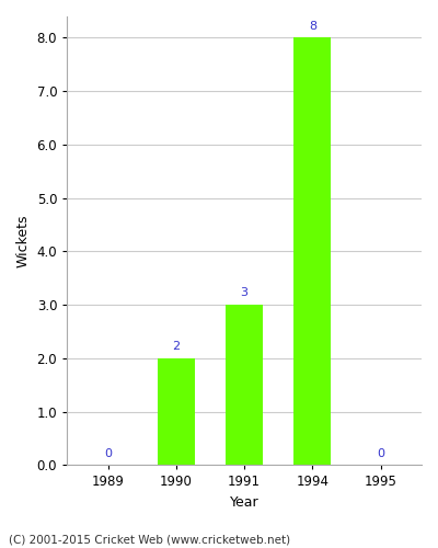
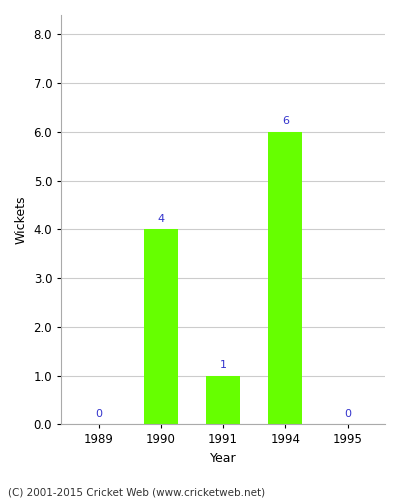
1990: 2 -> 4
1991: 3 -> 1
1994: 8 -> 6
